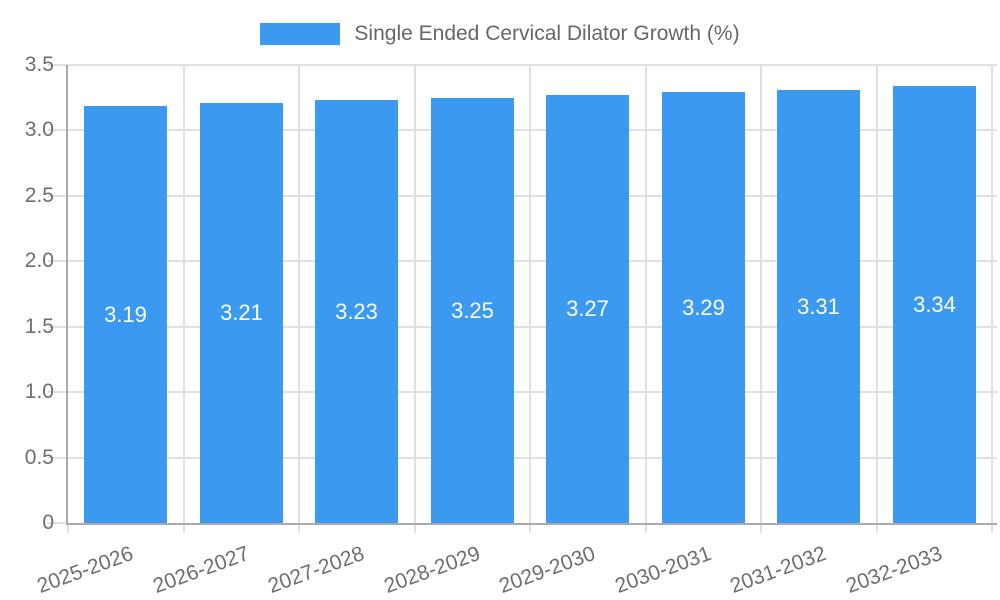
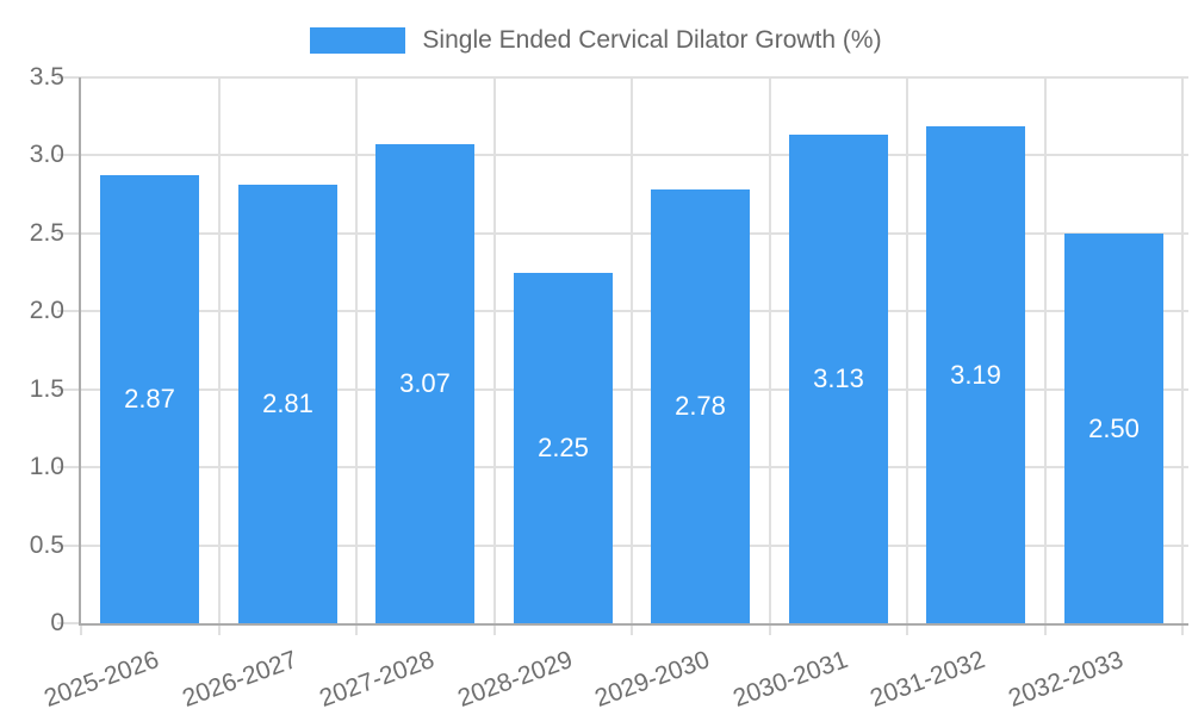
2025-2026: 3.19 -> 2.87
2026-2027: 3.21 -> 2.81
2027-2028: 3.23 -> 3.07
2028-2029: 3.25 -> 2.25
2029-2030: 3.27 -> 2.78
2030-2031: 3.29 -> 3.13
2031-2032: 3.31 -> 3.19
2032-2033: 3.34 -> 2.50
